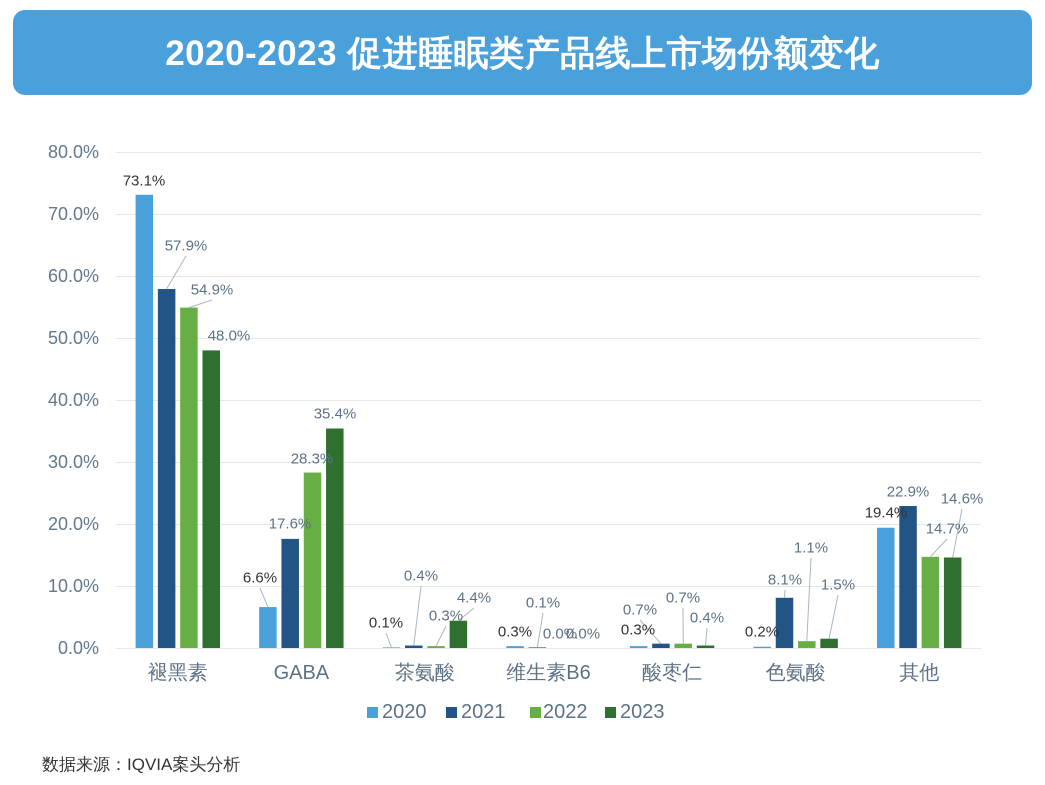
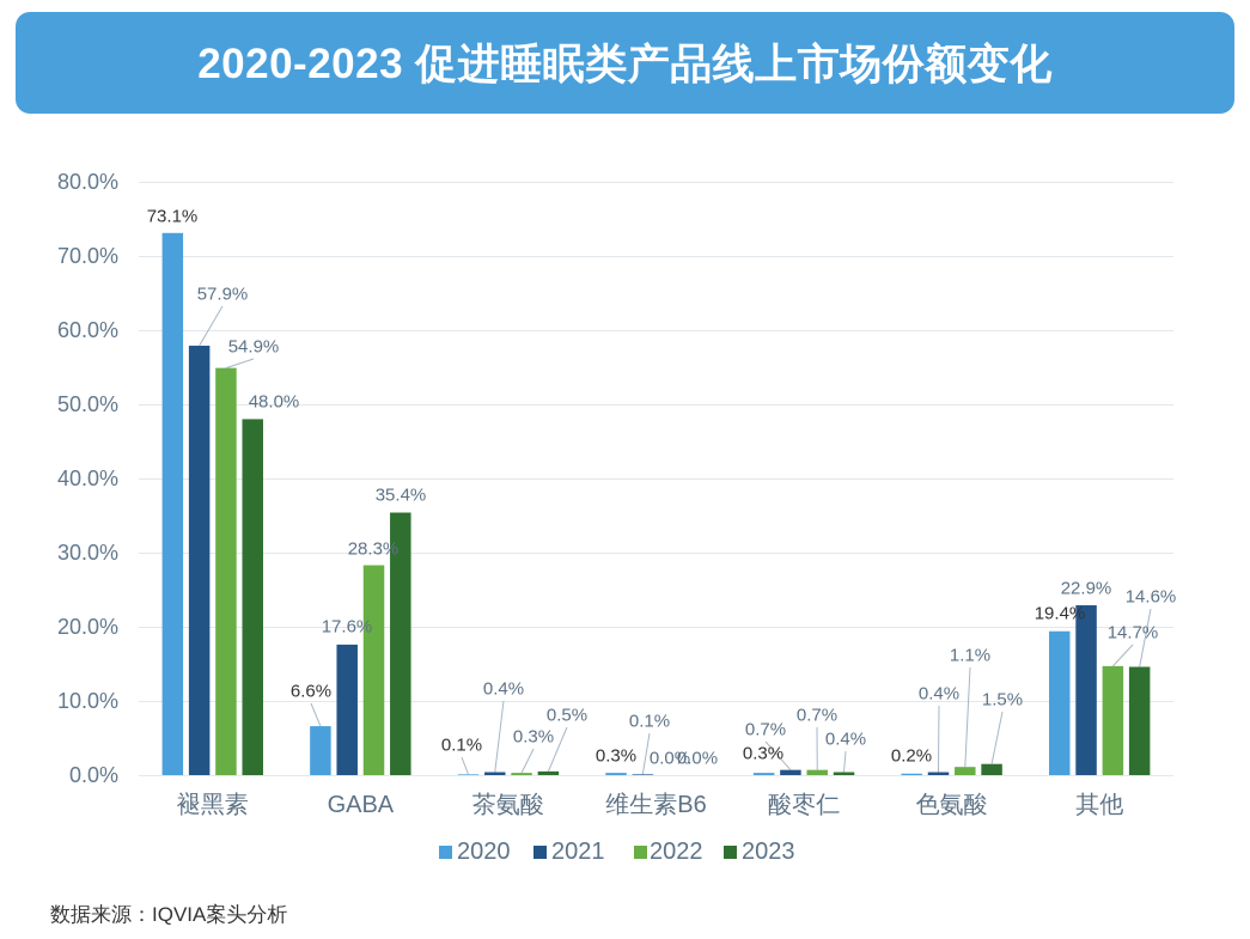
2023/茶氨酸: 4.4% -> 0.5%
2021/色氨酸: 8.1% -> 0.4%
